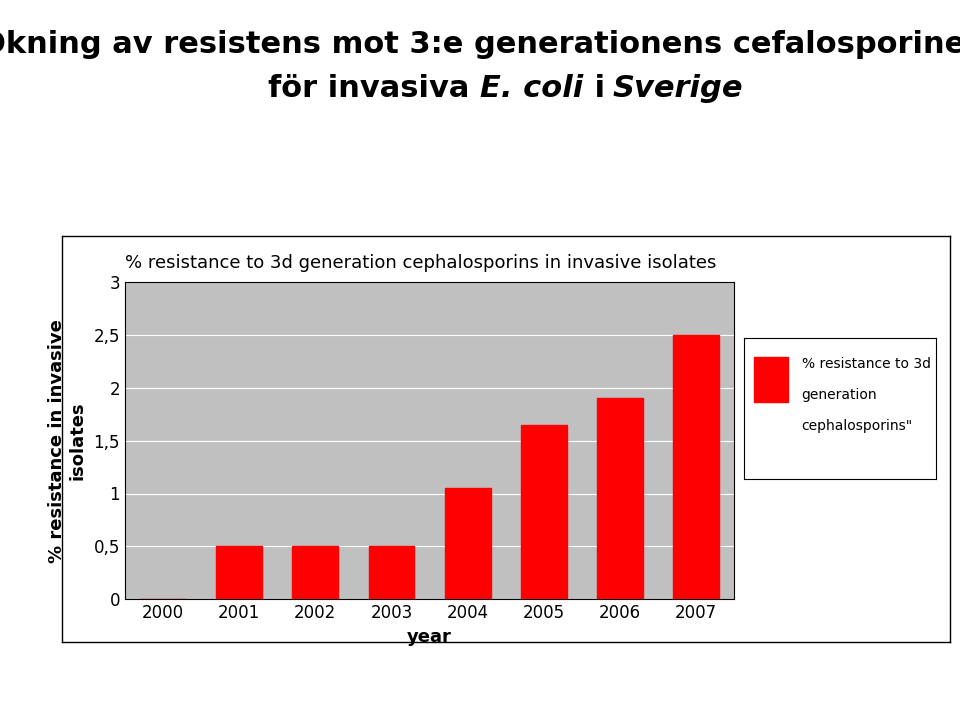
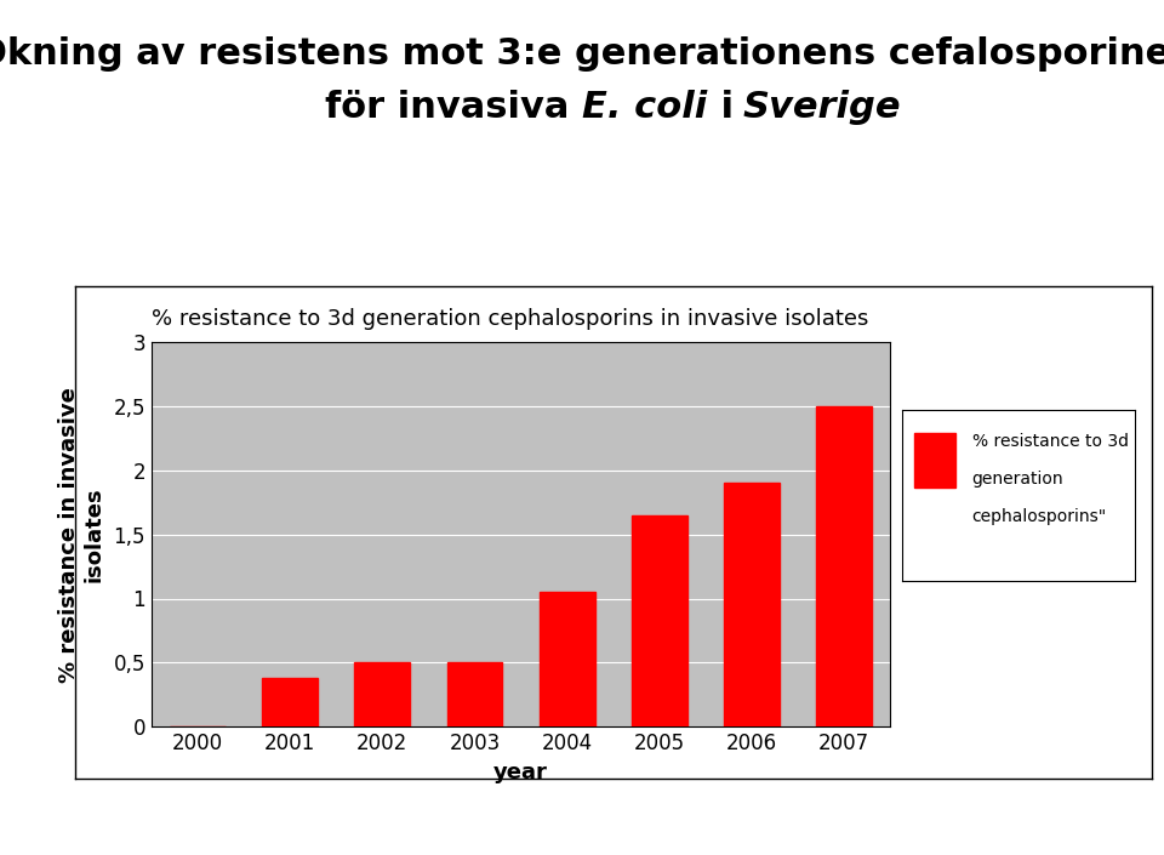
2001: 0,50 -> 0,38
